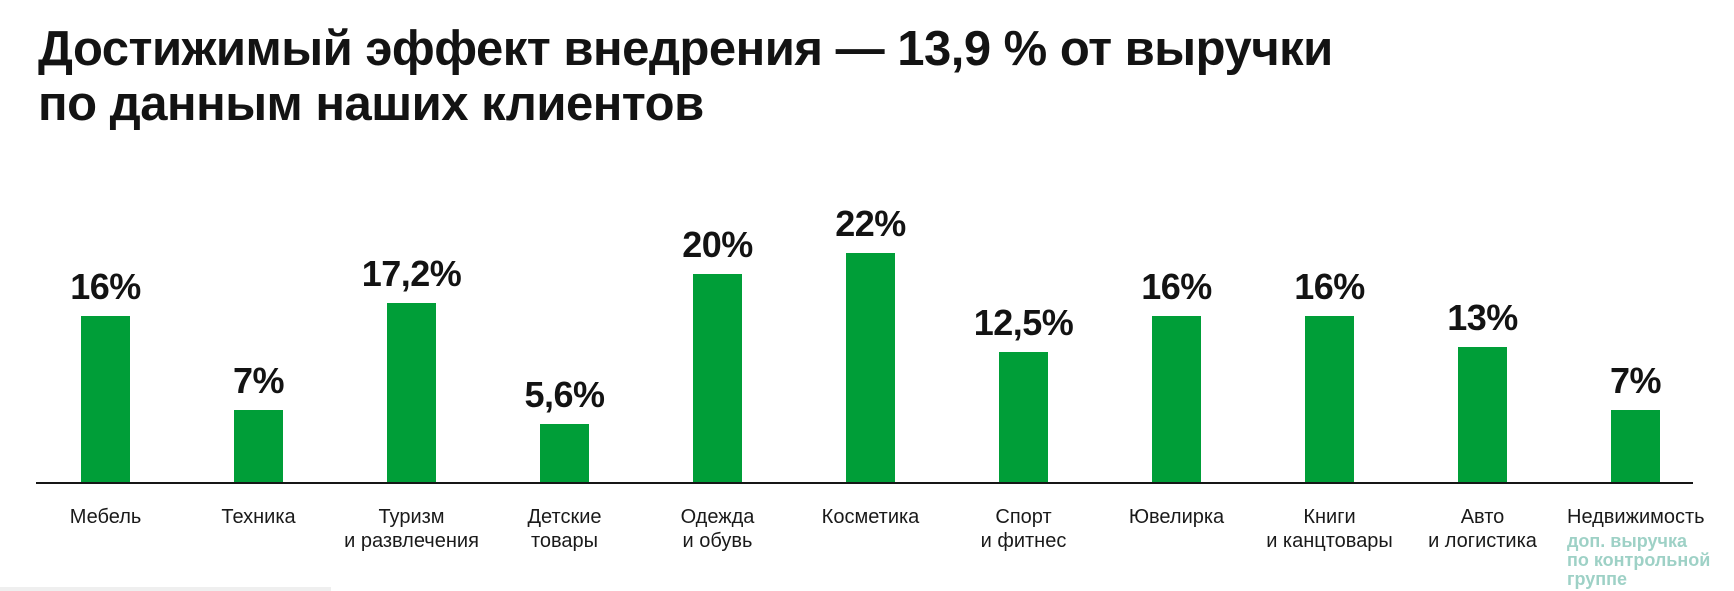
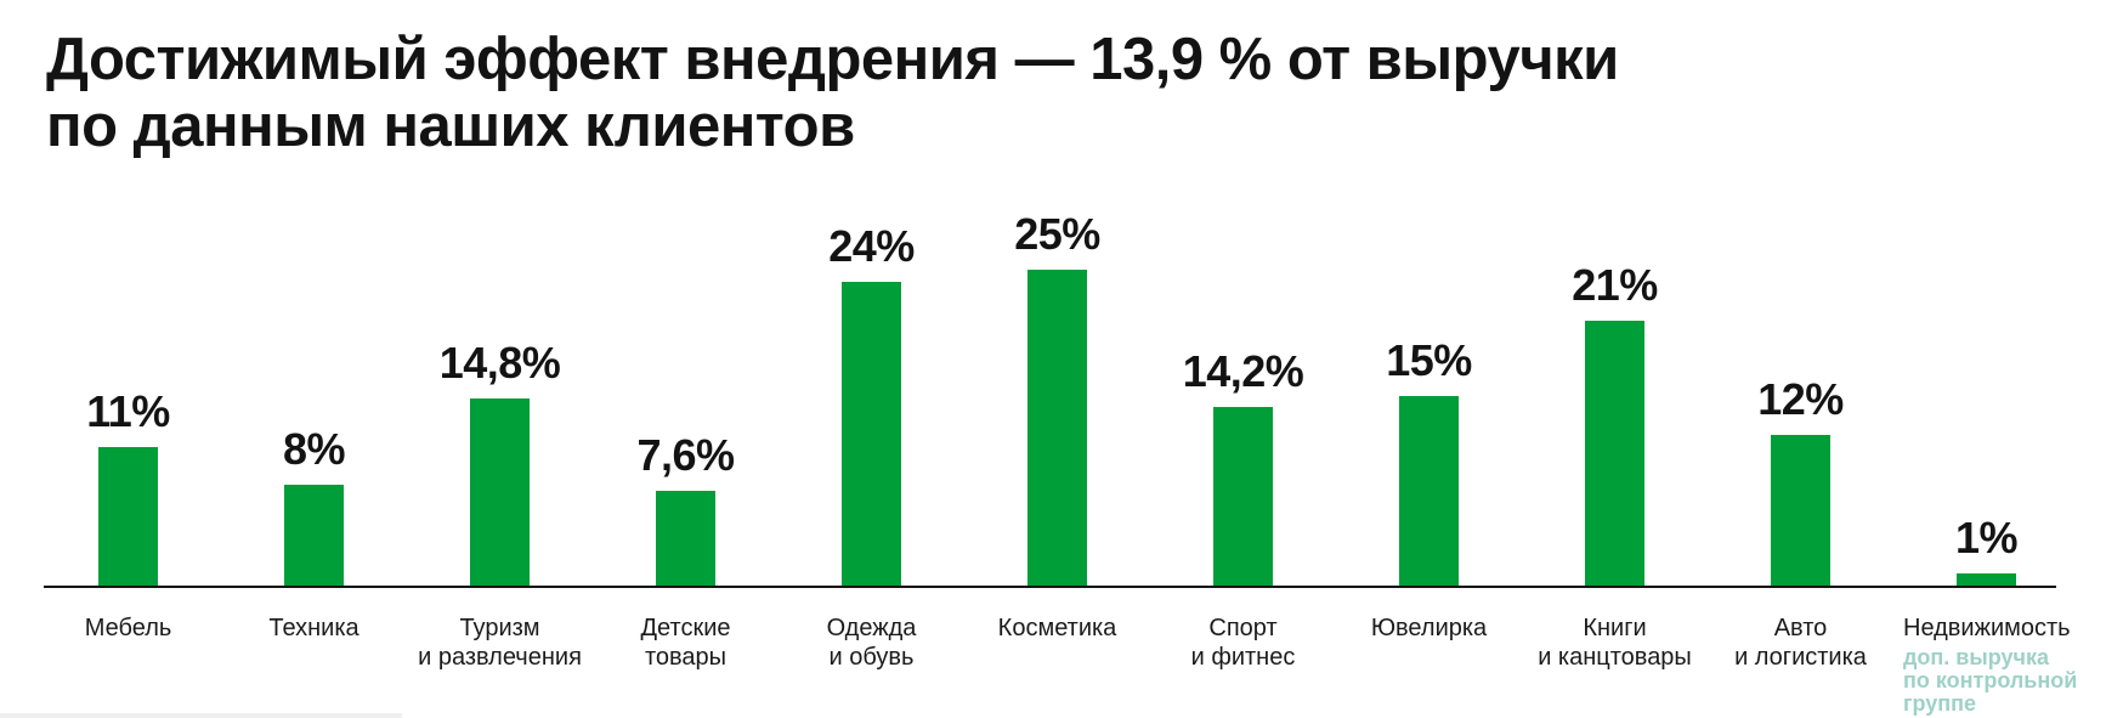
Мебель: 16% -> 11%
Техника: 7% -> 8%
Туризм и развлечения: 17,2% -> 14,8%
Детские товары: 5,6% -> 7,6%
Одежда и обувь: 20% -> 24%
Косметика: 22% -> 25%
Спорт и фитнес: 12,5% -> 14,2%
Ювелирка: 16% -> 15%
Книги и канцтовары: 16% -> 21%
Авто и логистика: 13% -> 12%
Недвижимость: 7% -> 1%
